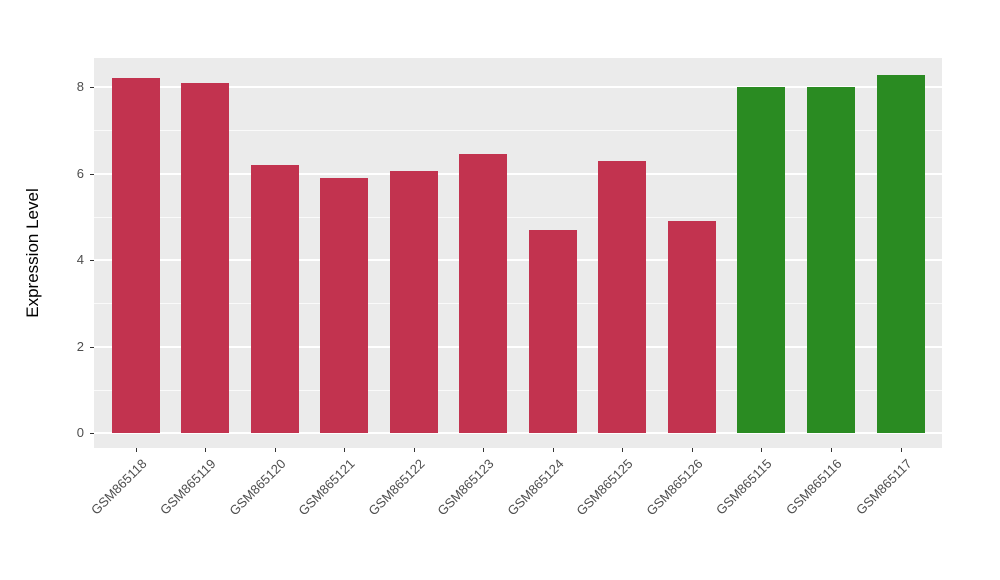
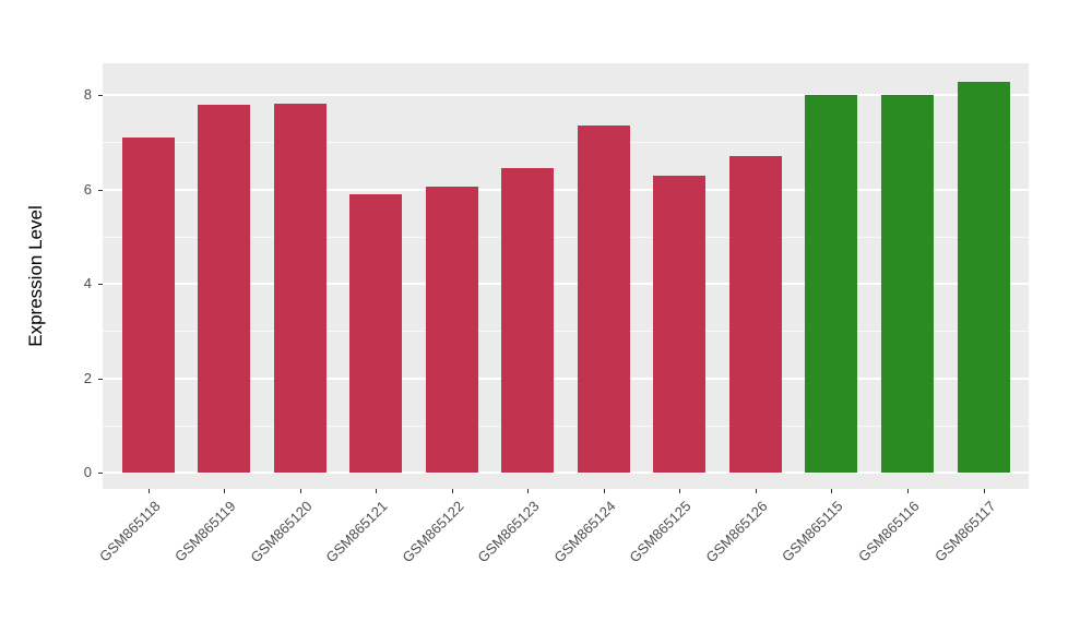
GSM865118: 8.2 -> 7.1
GSM865119: 8.1 -> 7.8
GSM865120: 6.2 -> 7.8
GSM865124: 4.7 -> 7.4
GSM865126: 4.9 -> 6.7
